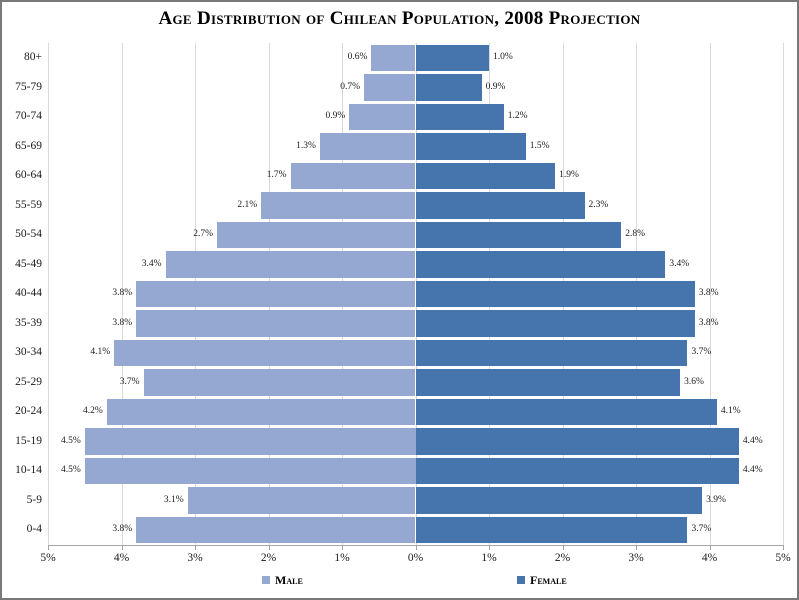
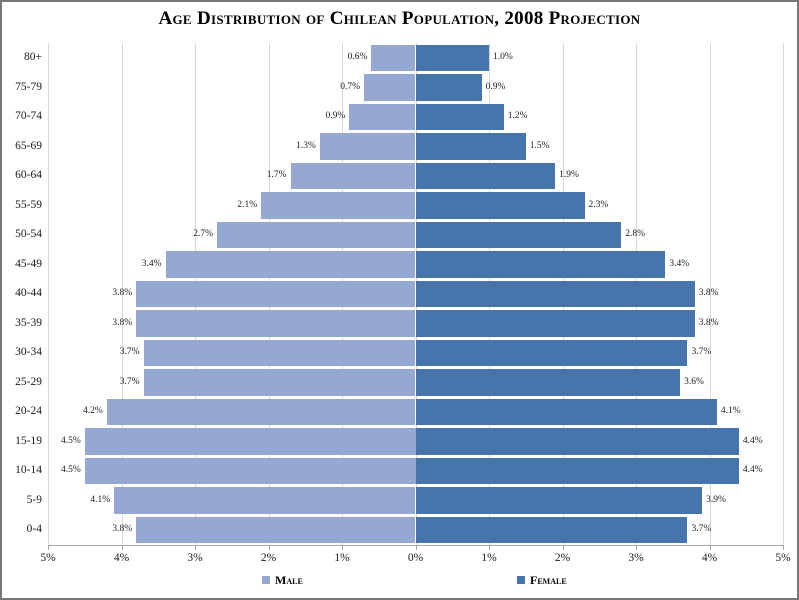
Male/30-34: 4.1% -> 3.7%
Male/5-9: 3.1% -> 4.1%
